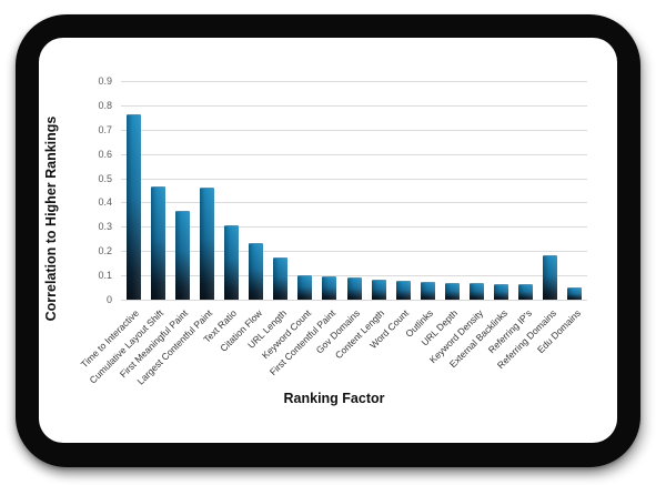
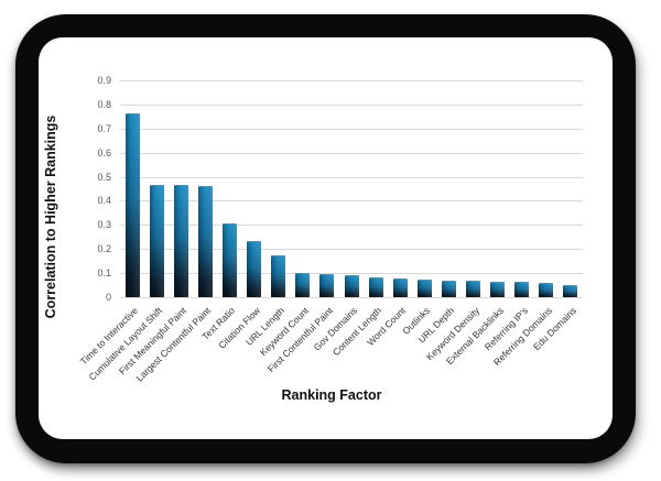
First Meaningful Paint: 0.36 -> 0.46
Referring Domains: 0.18 -> 0.06
